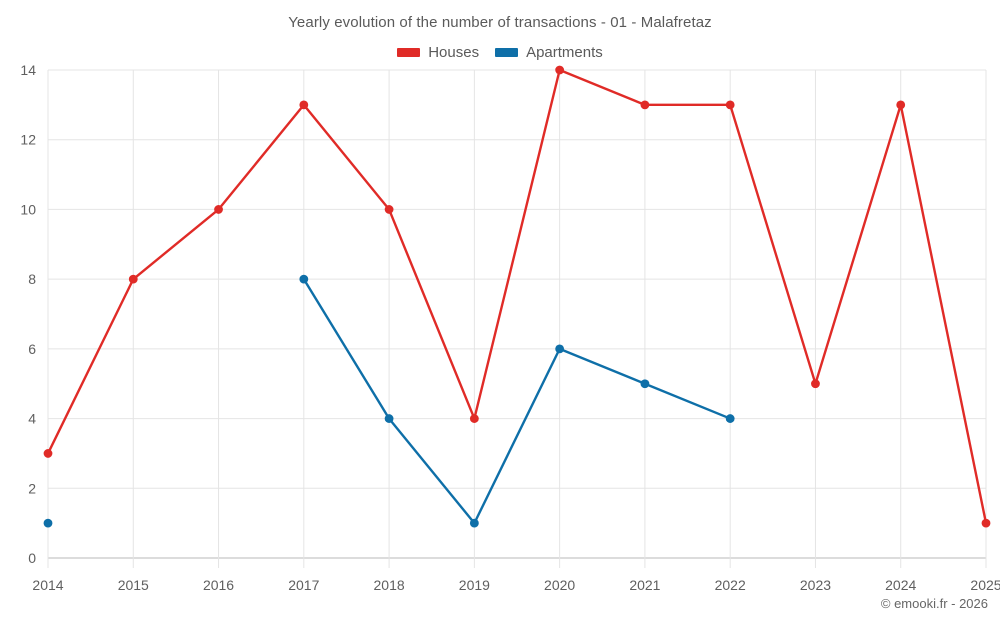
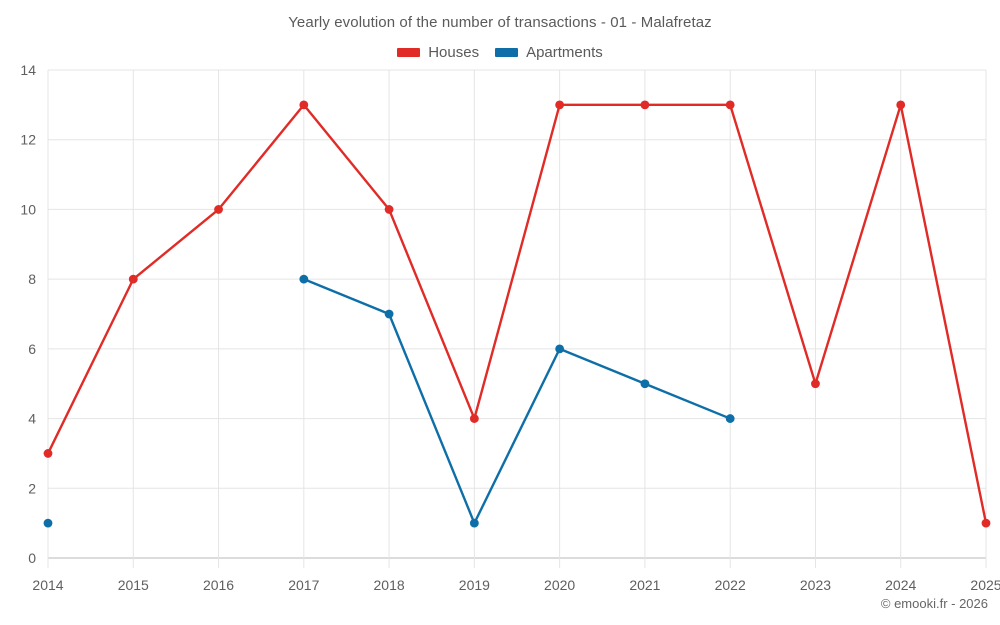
Apartments/2018: 4 -> 7
Houses/2020: 14 -> 13
